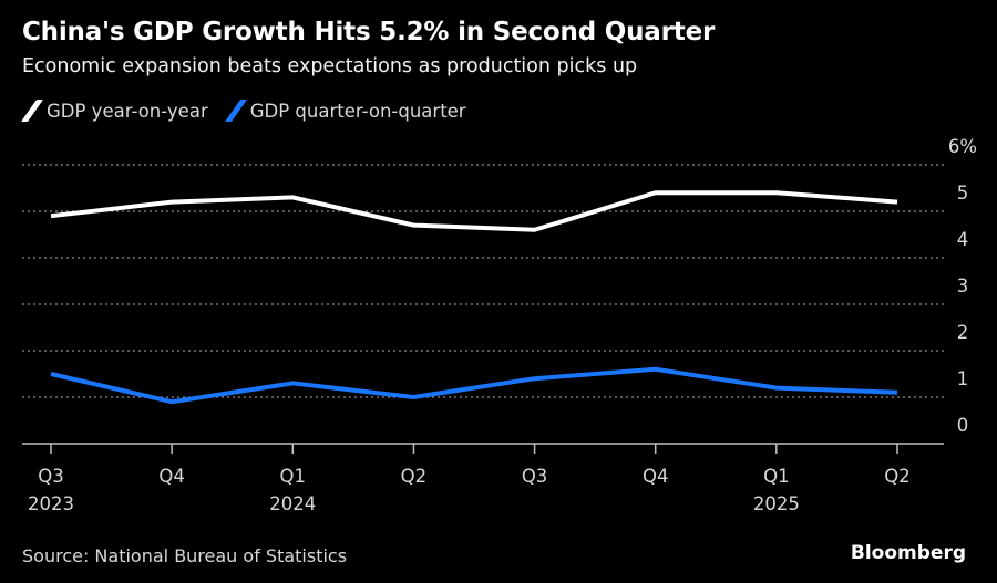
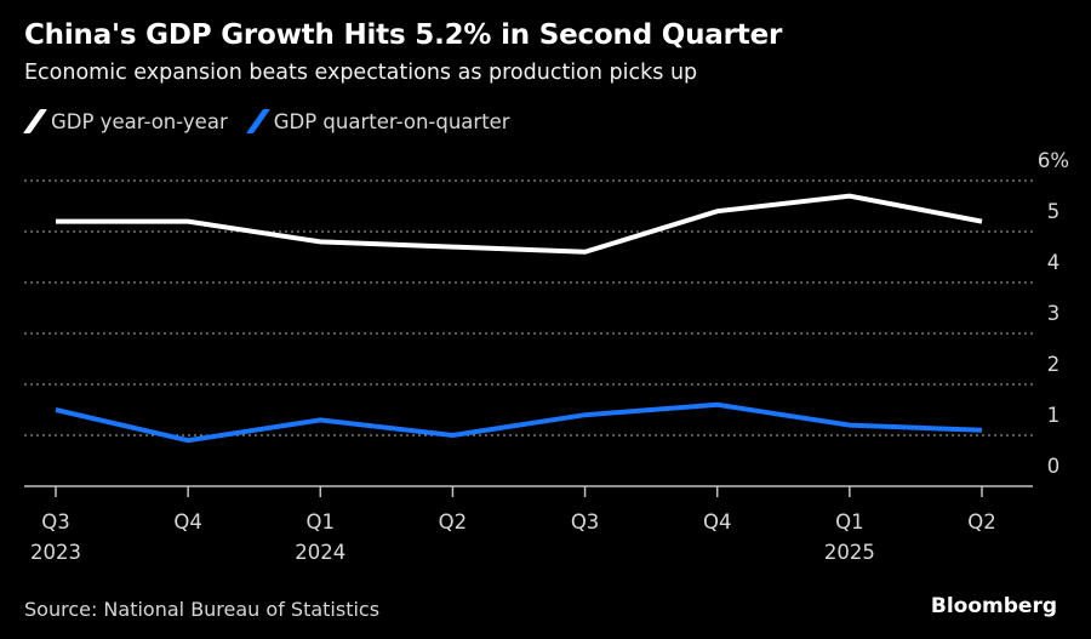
GDP year-on-year/Q3 2023: 4.9 -> 5.2
GDP year-on-year/Q1 2024: 5.3 -> 4.8
GDP year-on-year/Q1 2025: 5.4 -> 5.7
